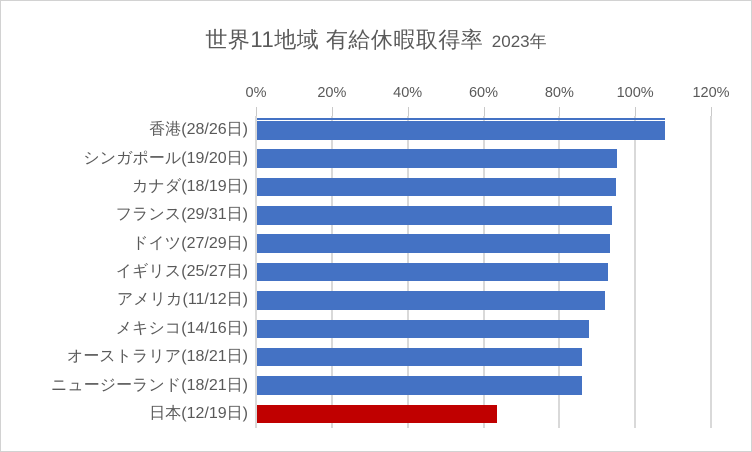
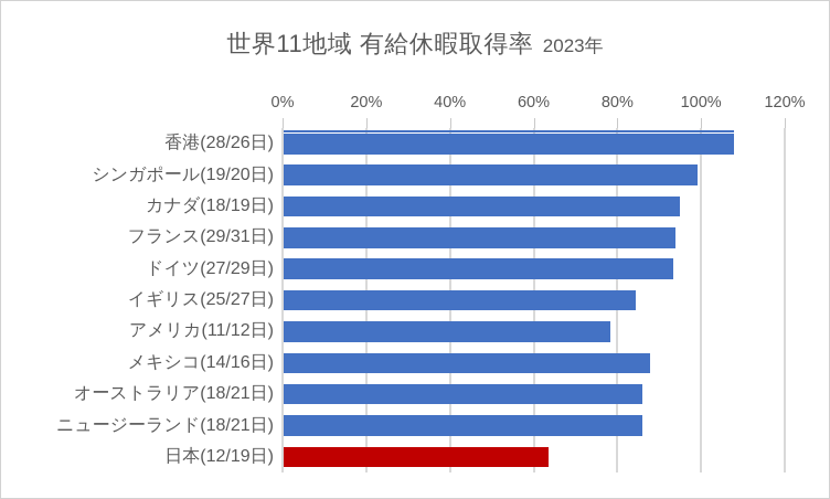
シンガポール(19/20日): 95% -> 99%
イギリス(25/27日): 93% -> 84%
アメリカ(11/12日): 92% -> 78%
